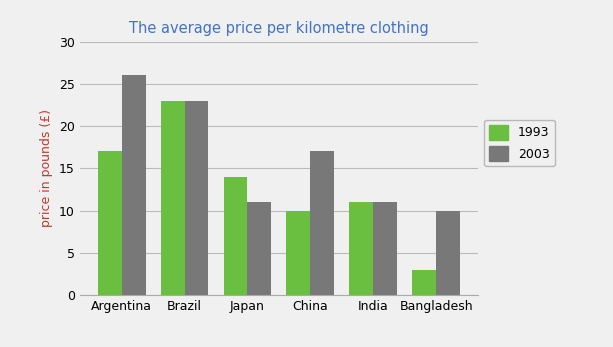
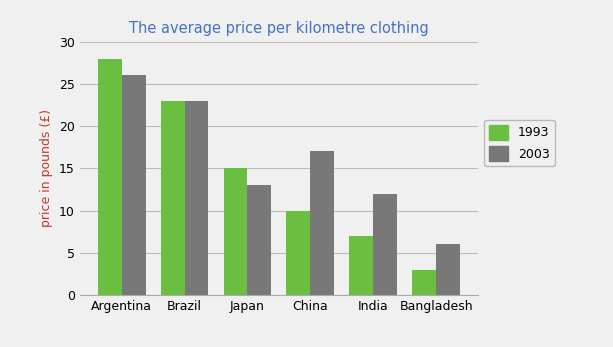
1993/Argentina: 17 -> 28
1993/Japan: 14 -> 15
2003/Japan: 11 -> 13
1993/India: 11 -> 7
2003/India: 11 -> 12
2003/Bangladesh: 10 -> 6
